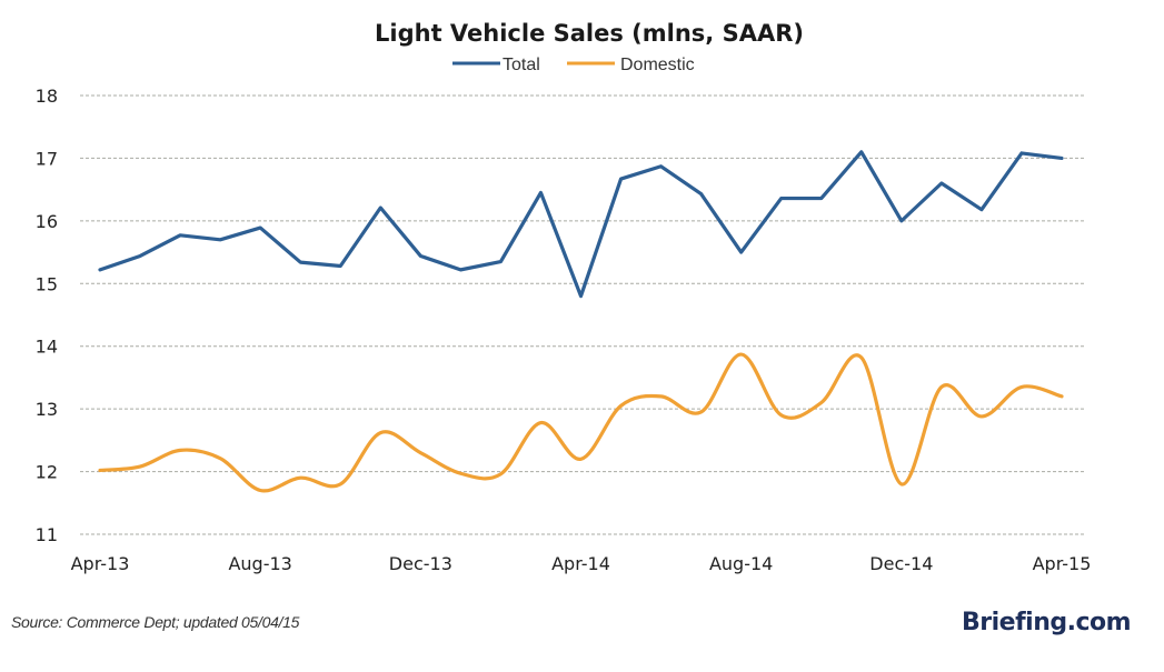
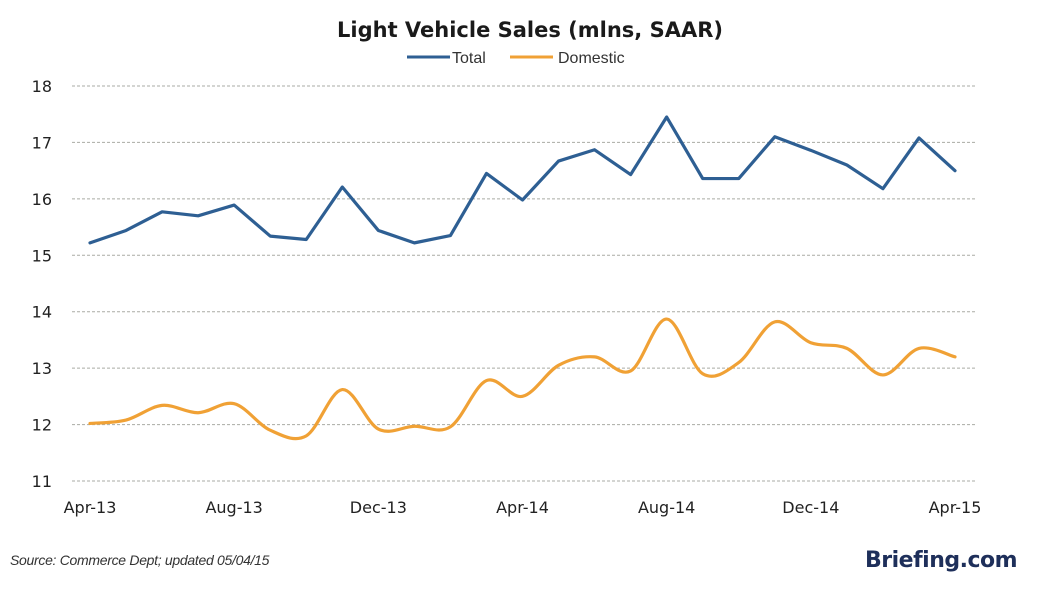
Domestic/Aug-13: 11.7 -> 12.4
Domestic/Dec-13: 12.3 -> 11.9
Total/Apr-14: 14.8 -> 16.0
Domestic/Apr-14: 12.2 -> 12.5
Total/Aug-14: 15.5 -> 17.4
Total/Dec-14: 16.0 -> 16.9
Domestic/Dec-14: 11.8 -> 13.4
Total/Apr-15: 17.0 -> 16.5
